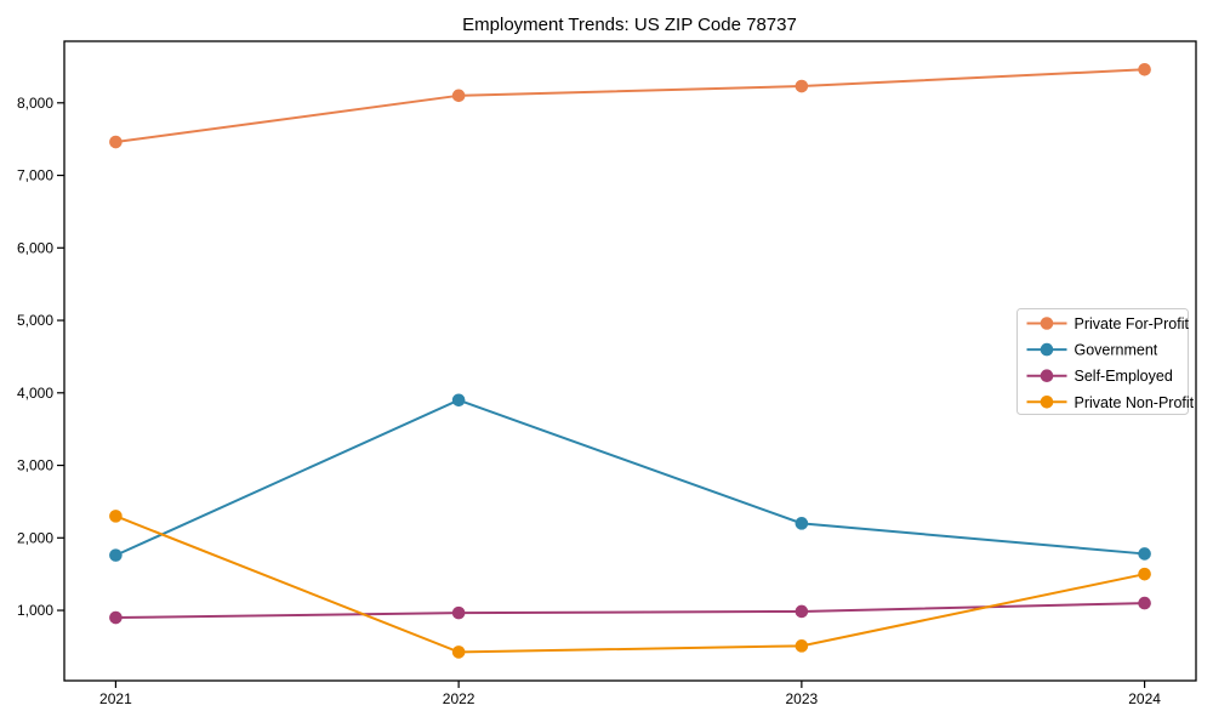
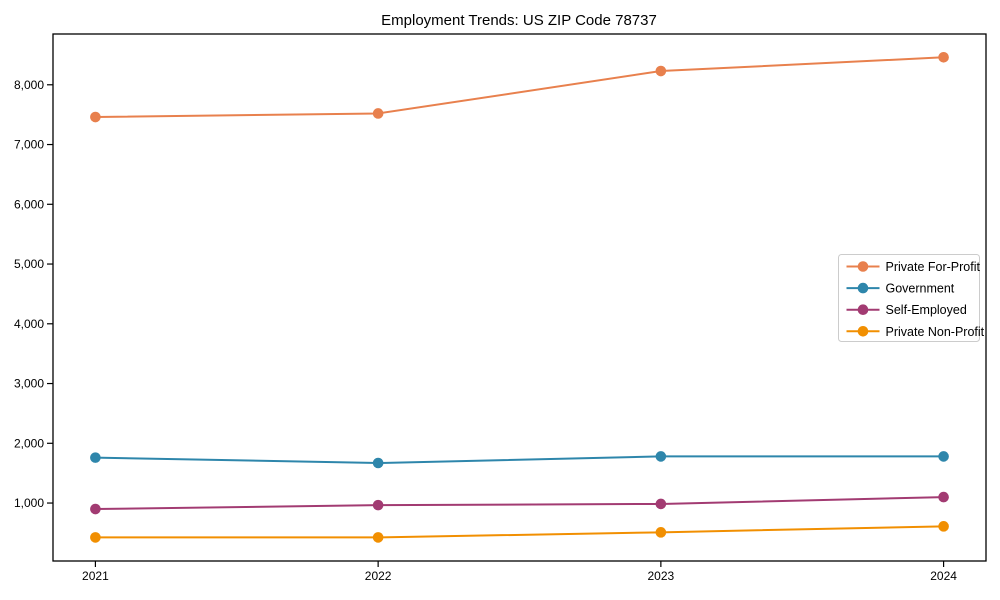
Private Non-Profit/2021: 2300 -> 400
Private For-Profit/2022: 8100 -> 7500
Government/2022: 3900 -> 1700
Government/2023: 2200 -> 1800
Private Non-Profit/2024: 1500 -> 600
